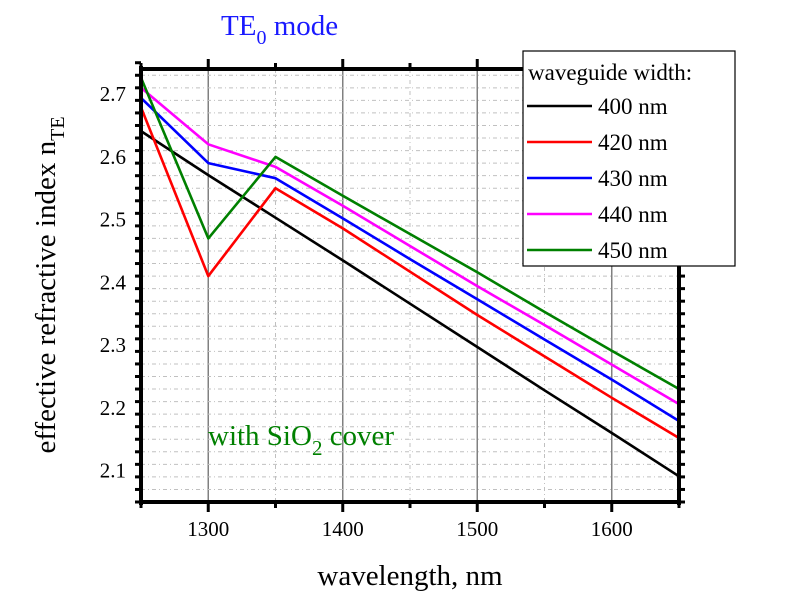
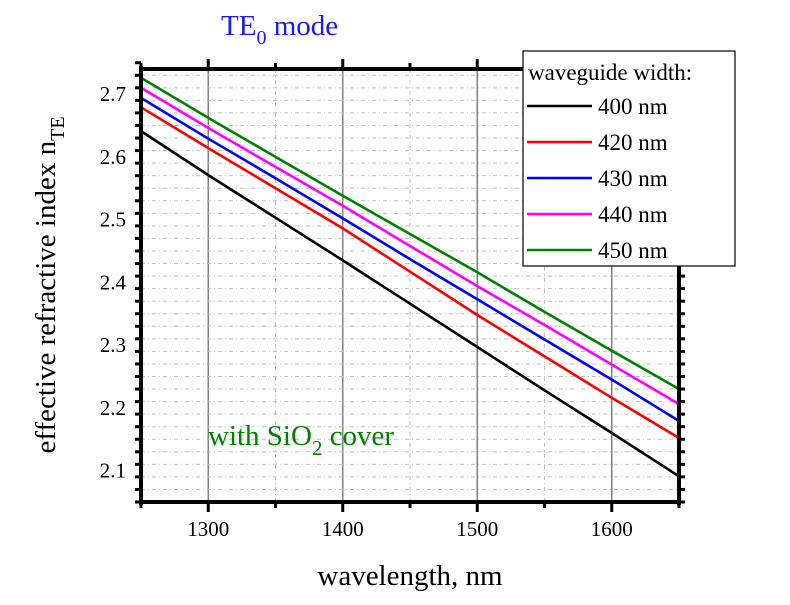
420 nm/1300: 2.41 -> 2.61
430 nm/1300: 2.59 -> 2.63
440 nm/1300: 2.62 -> 2.65
450 nm/1300: 2.47 -> 2.66
